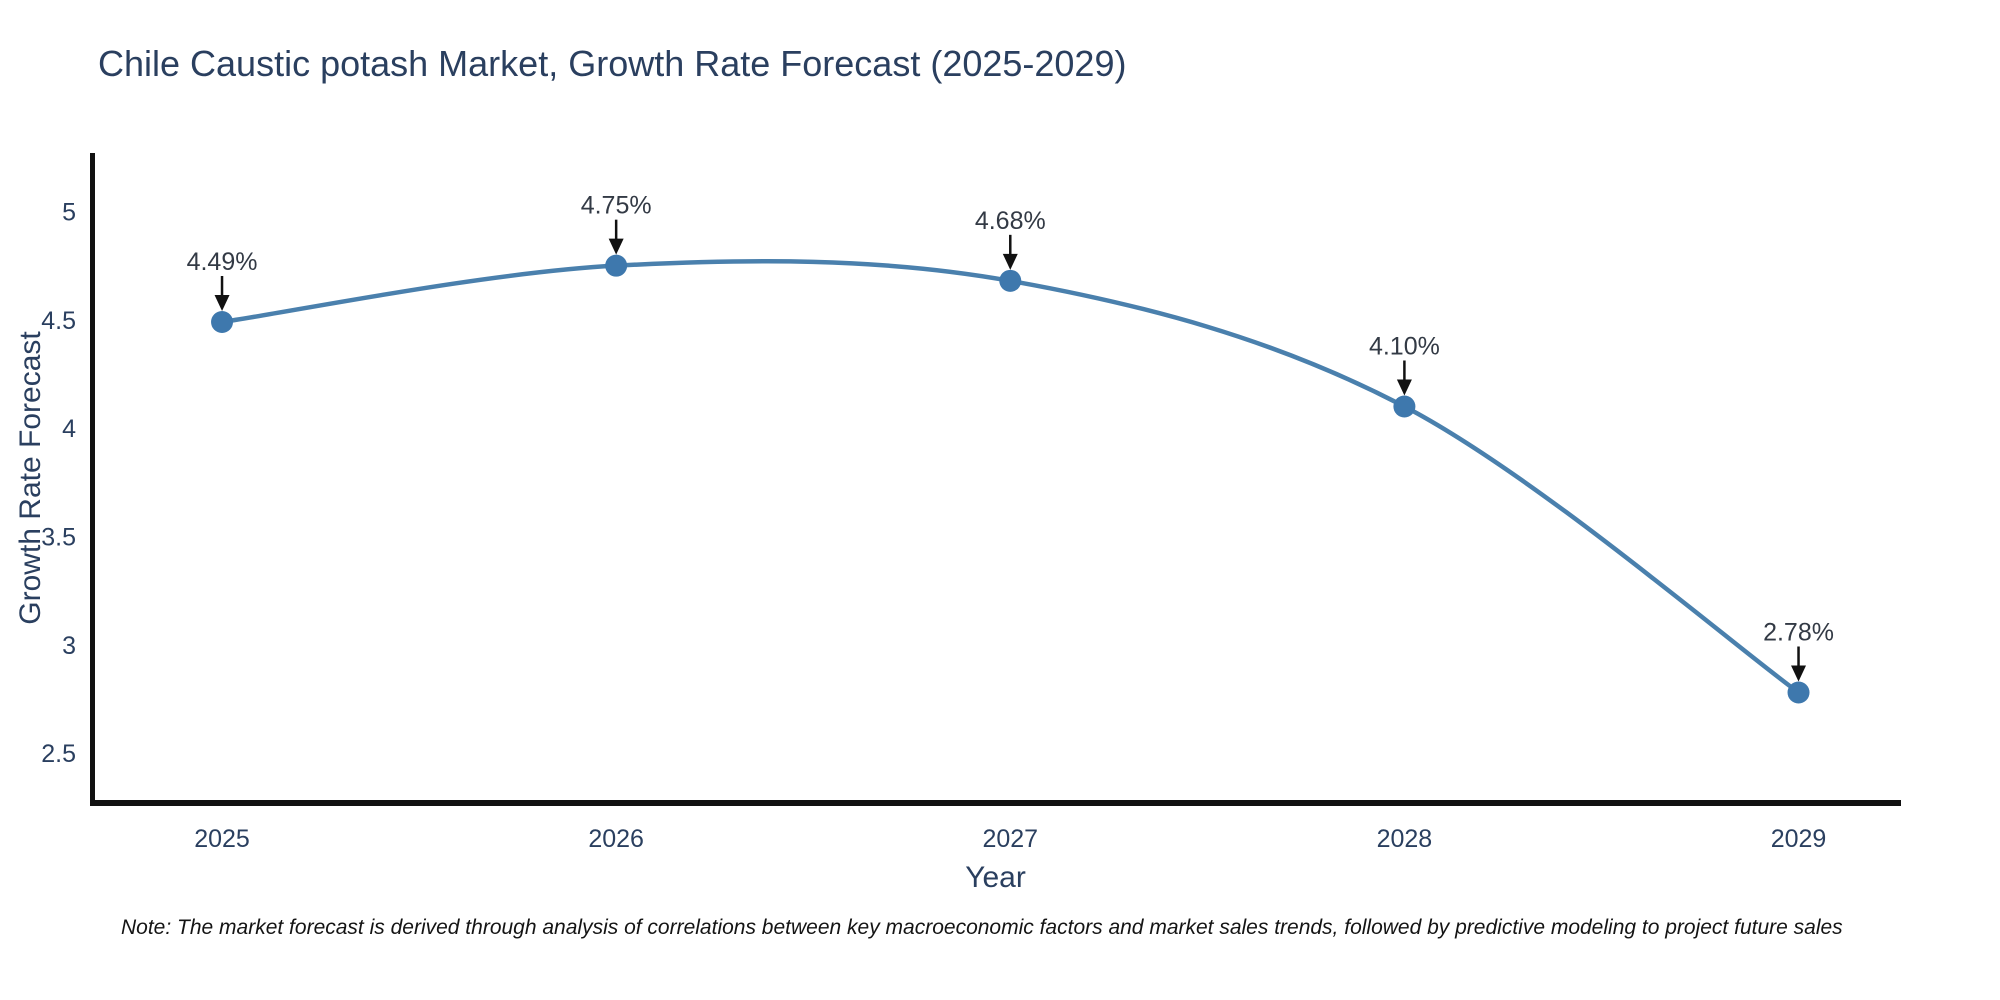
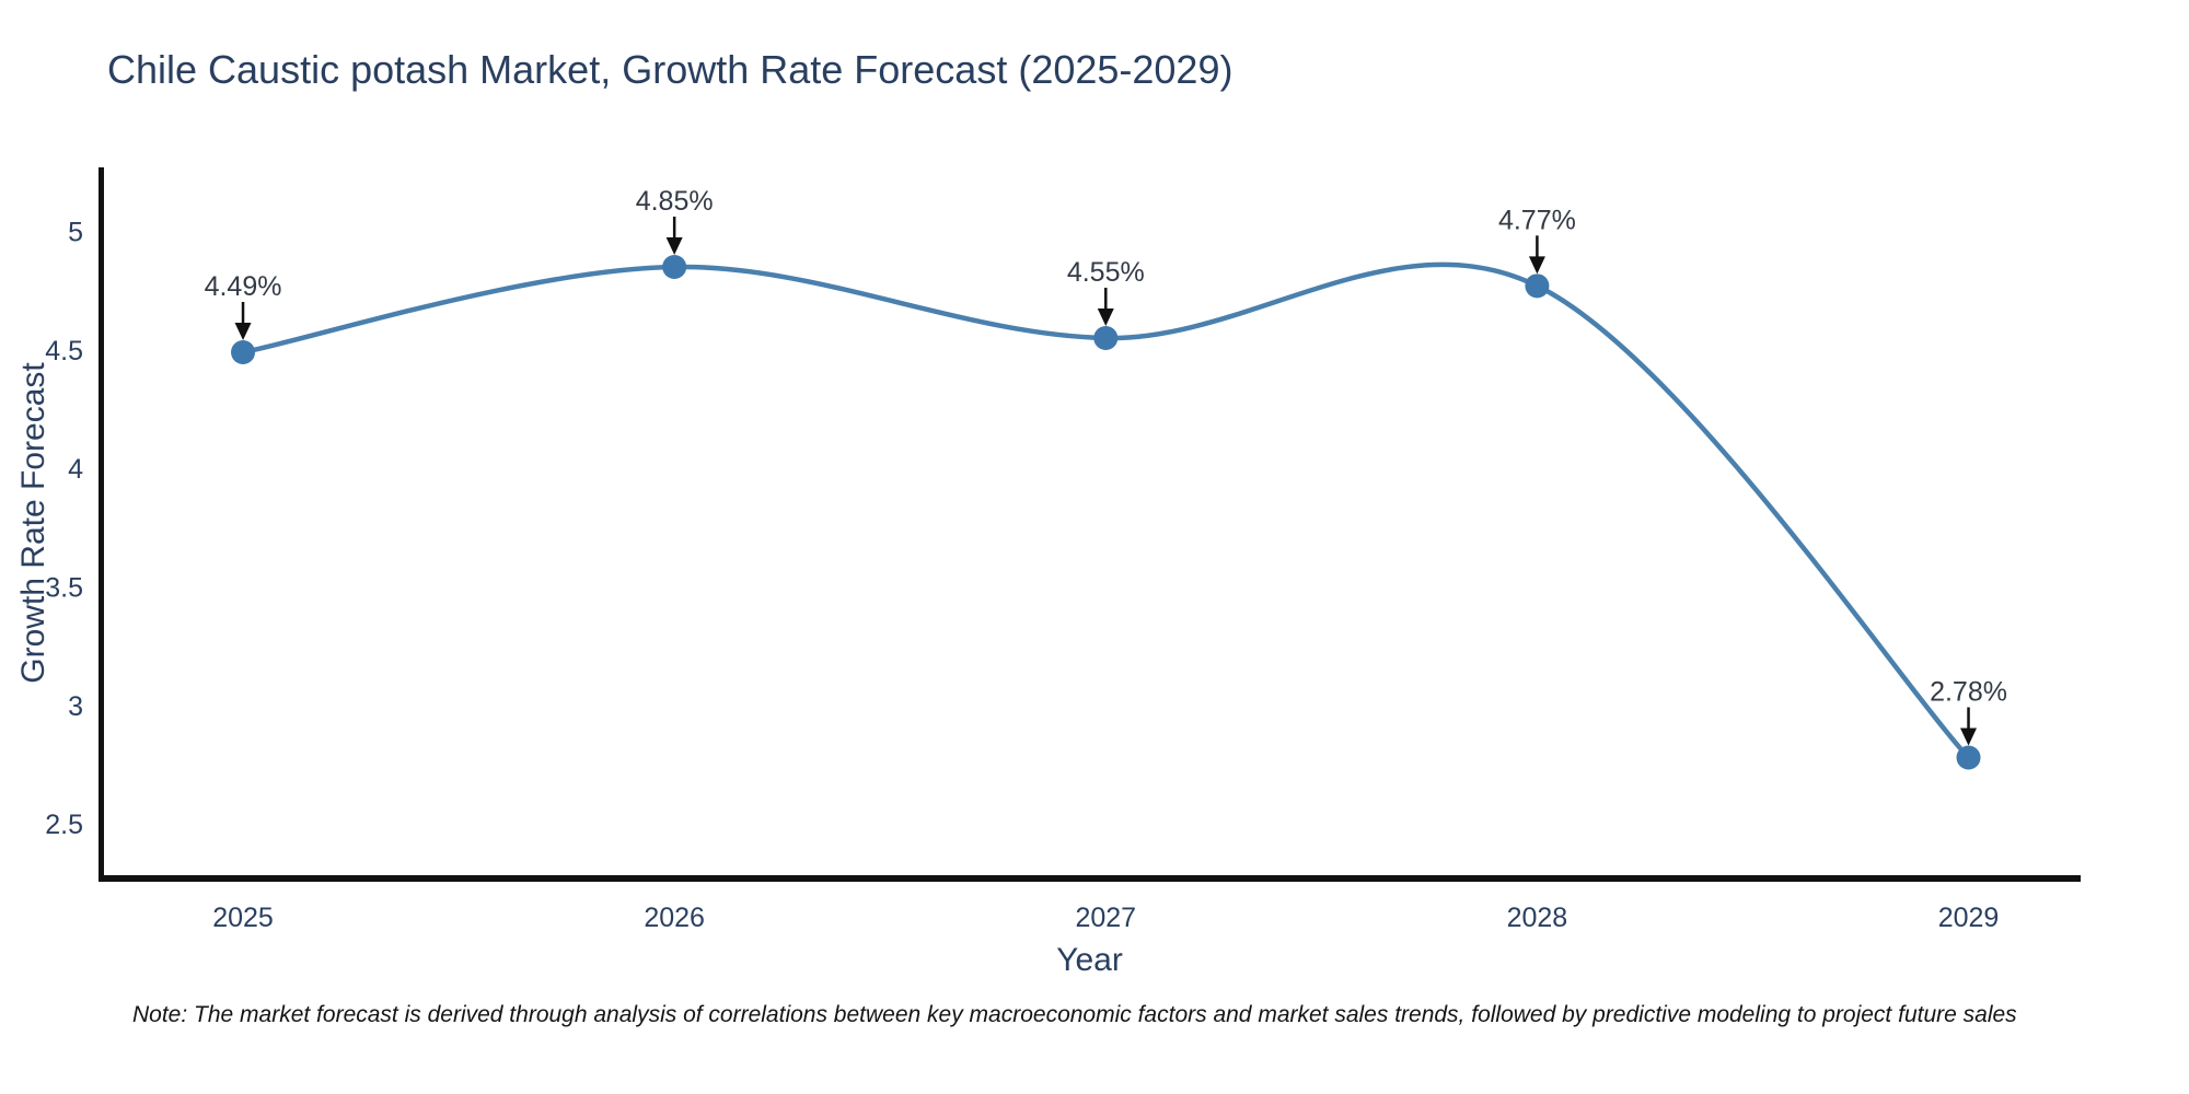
2026: 4.75% -> 4.85%
2027: 4.68% -> 4.55%
2028: 4.10% -> 4.77%
